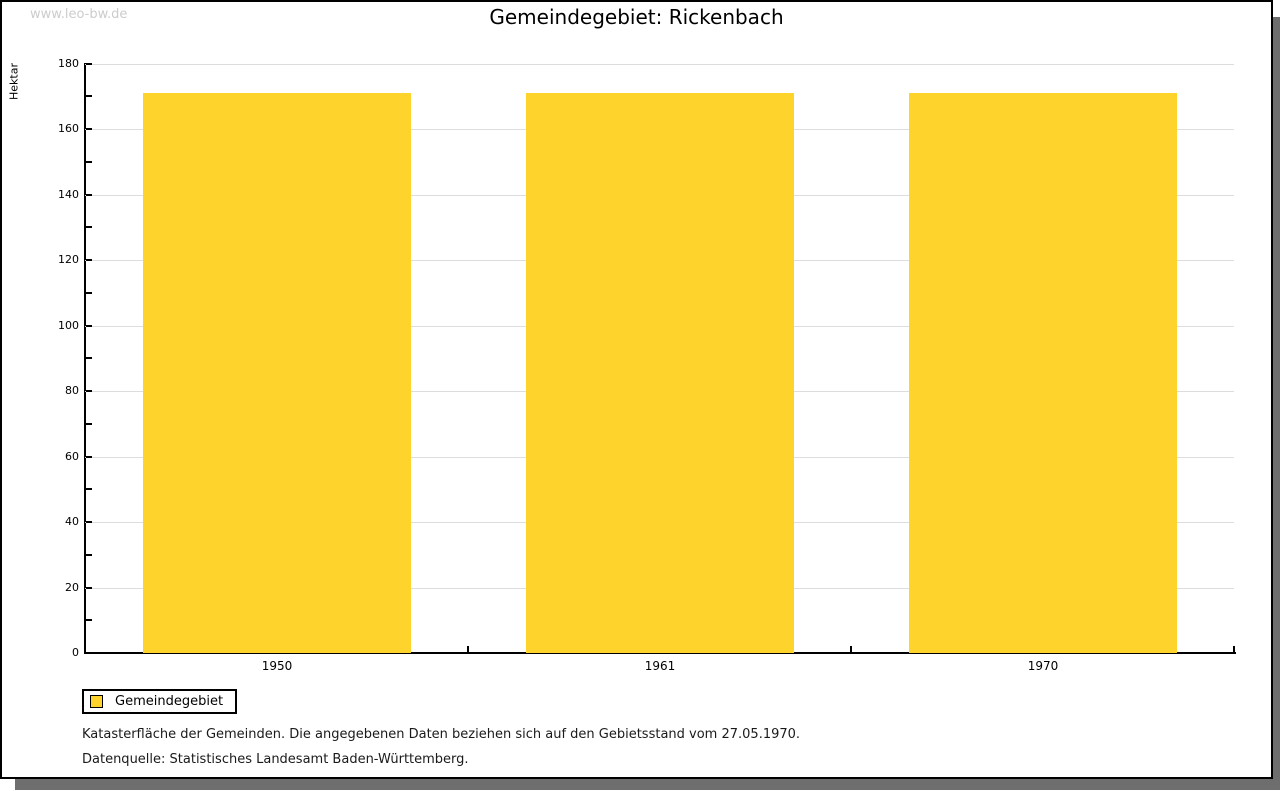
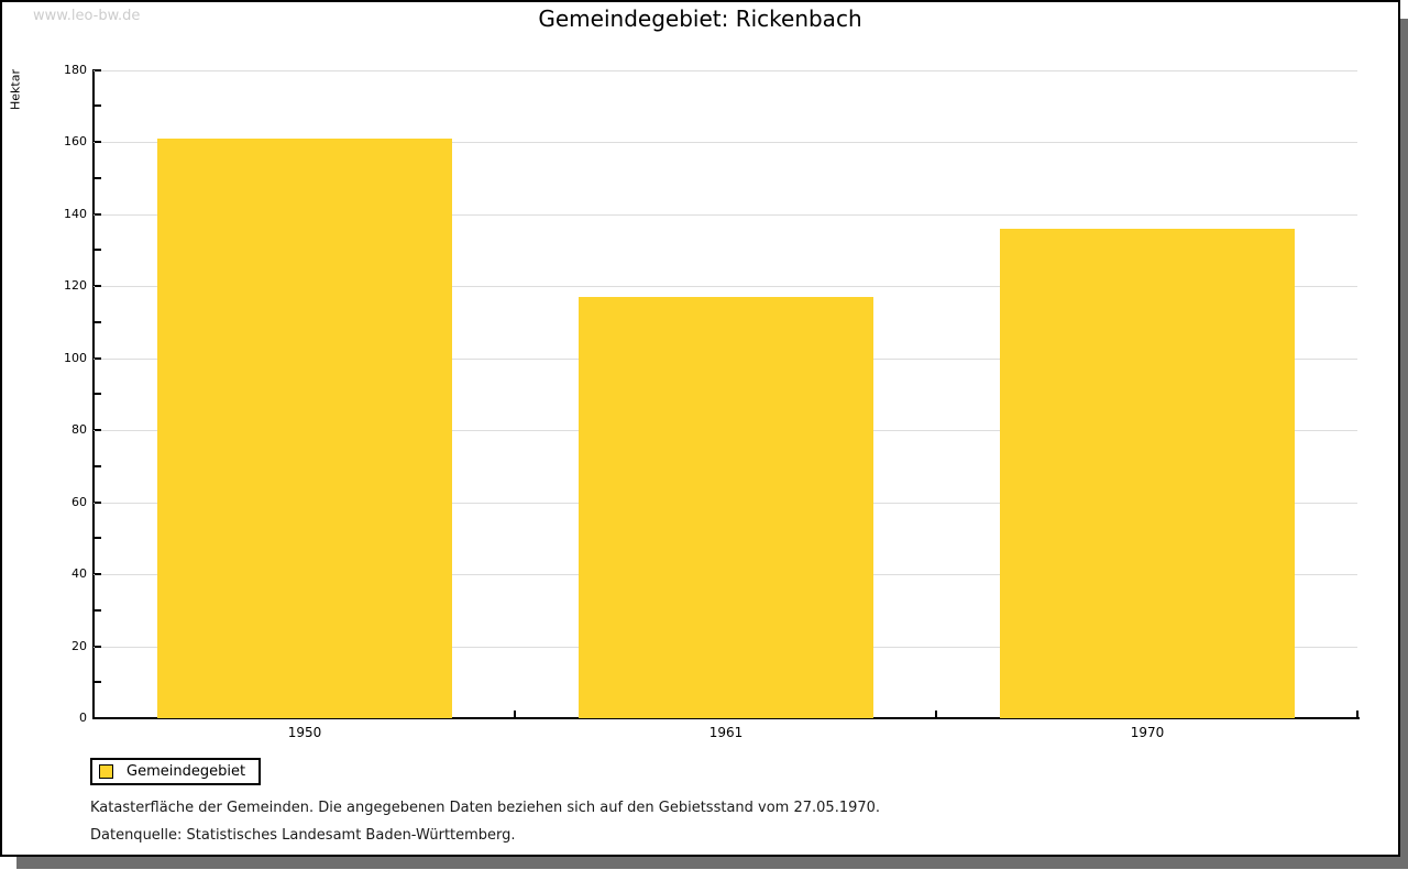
1950: 171 -> 161
1961: 171 -> 117
1970: 171 -> 136
